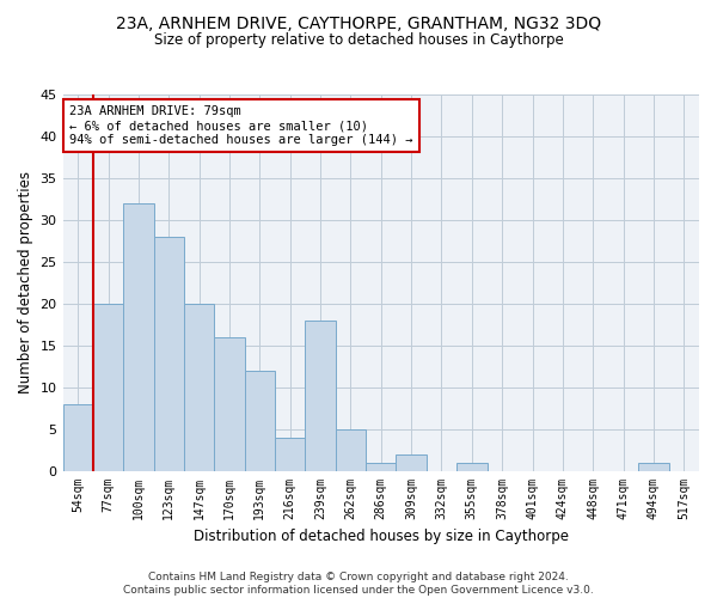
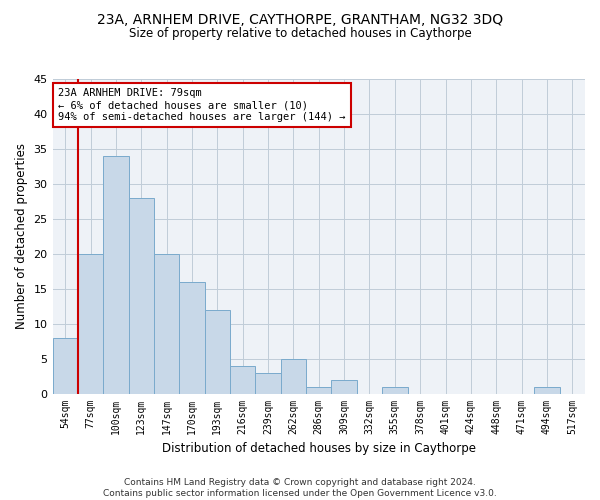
100sqm: 32 -> 34
239sqm: 18 -> 3
